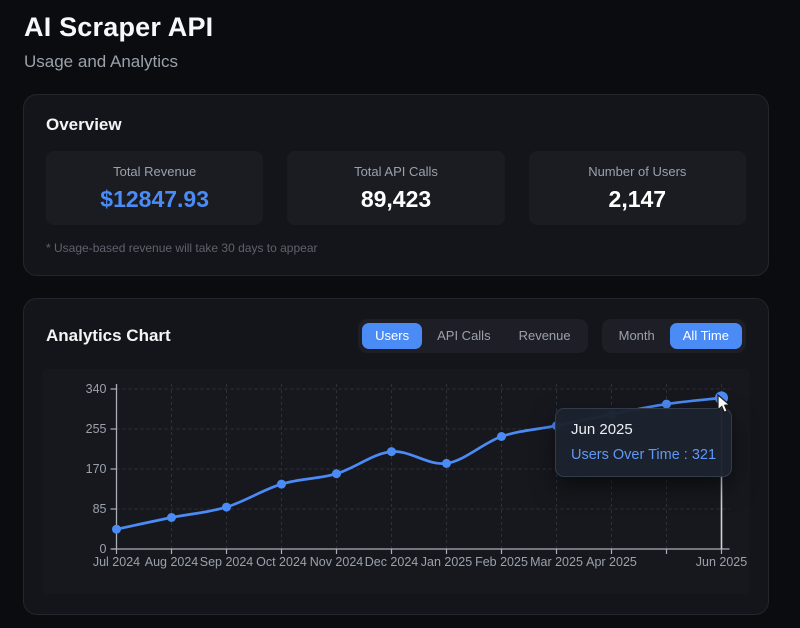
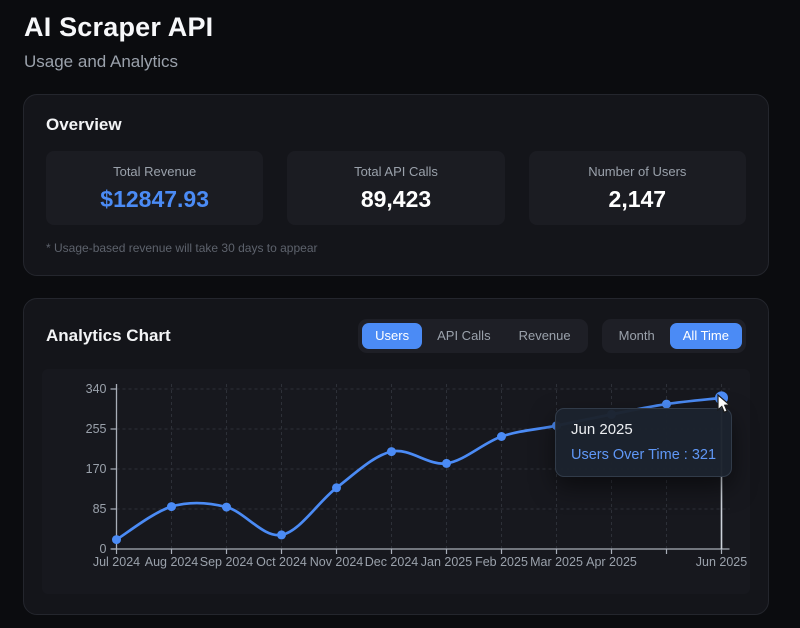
Jul 2024: 40 -> 20
Aug 2024: 70 -> 90
Oct 2024: 140 -> 30
Nov 2024: 160 -> 130
